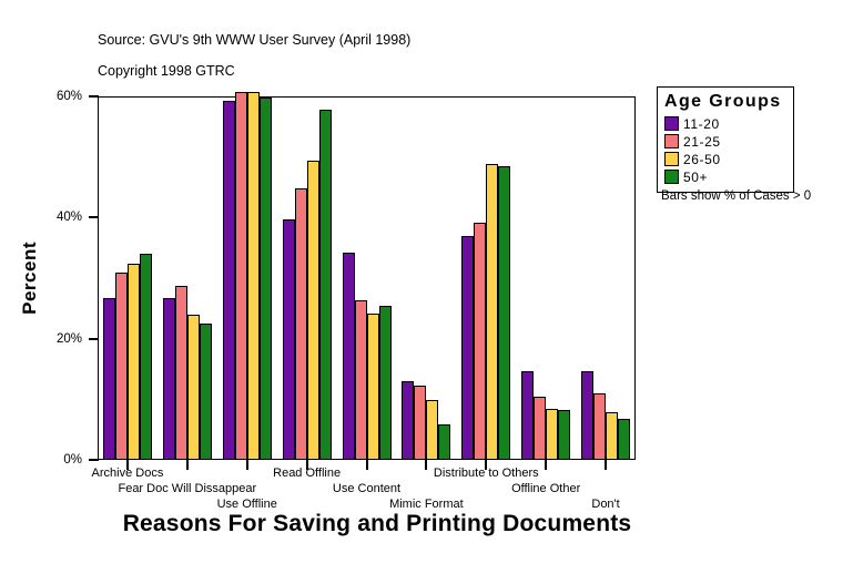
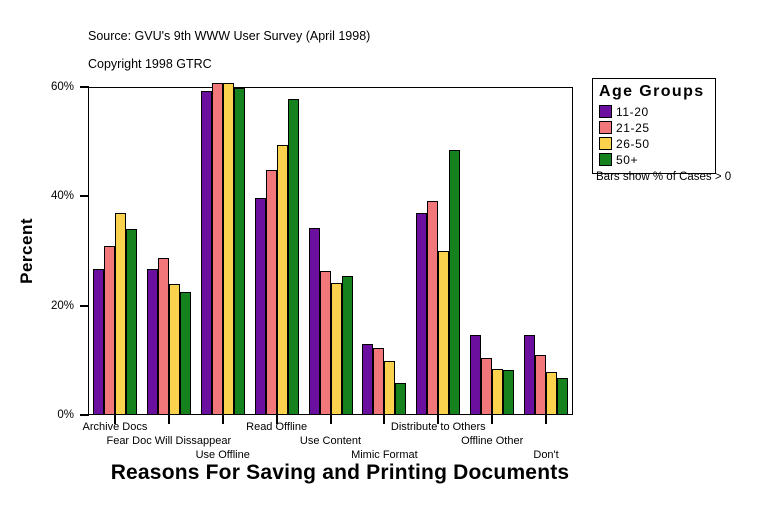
26-50/Archive Docs: 32% -> 37%
26-50/Distribute to Others: 49% -> 30%
